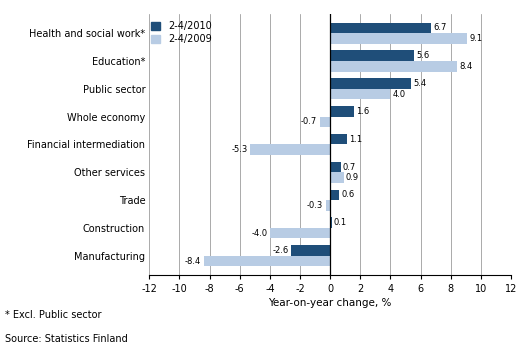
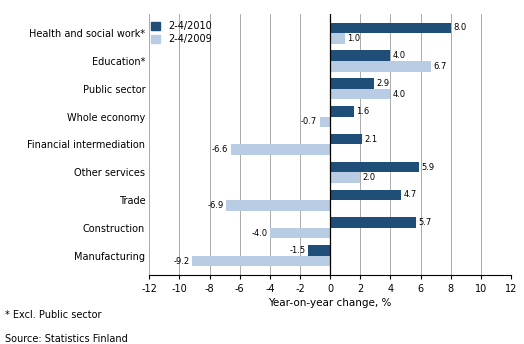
2-4/2010/Health and social work*: 6.7 -> 8.0
2-4/2009/Health and social work*: 9.1 -> 1.0
2-4/2010/Education*: 5.6 -> 4.0
2-4/2009/Education*: 8.4 -> 6.7
2-4/2010/Public sector: 5.4 -> 2.9
2-4/2010/Financial intermediation: 1.1 -> 2.1
2-4/2009/Financial intermediation: -5.3 -> -6.6
2-4/2010/Other services: 0.7 -> 5.9
2-4/2009/Other services: 0.9 -> 2.0
2-4/2010/Trade: 0.6 -> 4.7
2-4/2009/Trade: -0.3 -> -6.9
2-4/2010/Construction: 0.1 -> 5.7
2-4/2010/Manufacturing: -2.6 -> -1.5
2-4/2009/Manufacturing: -8.4 -> -9.2
